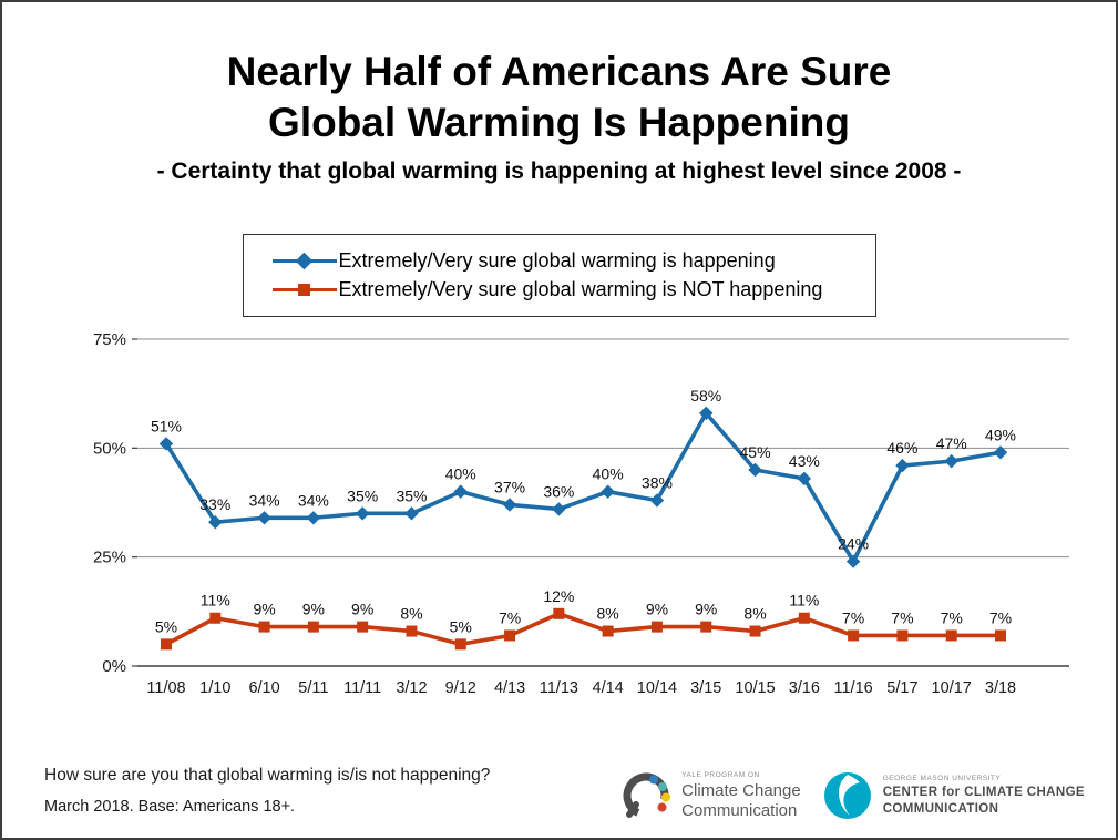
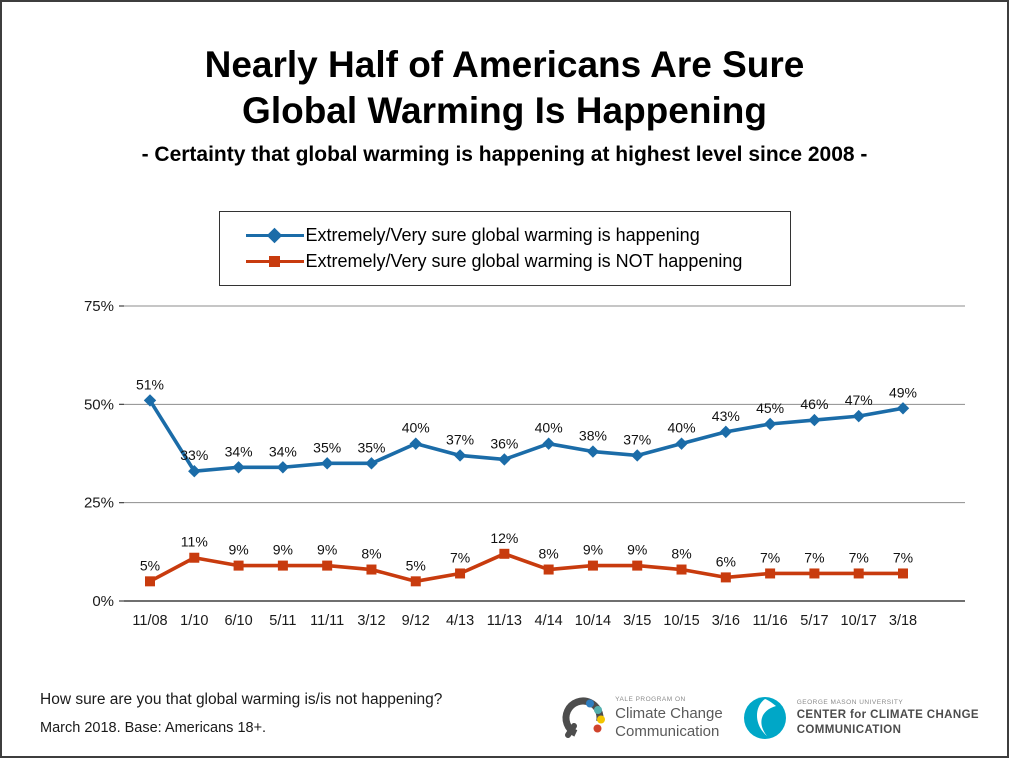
Extremely/Very sure global warming is happening/3/15: 58% -> 37%
Extremely/Very sure global warming is happening/10/15: 45% -> 40%
Extremely/Very sure global warming is NOT happening/3/16: 11% -> 6%
Extremely/Very sure global warming is happening/11/16: 24% -> 45%
